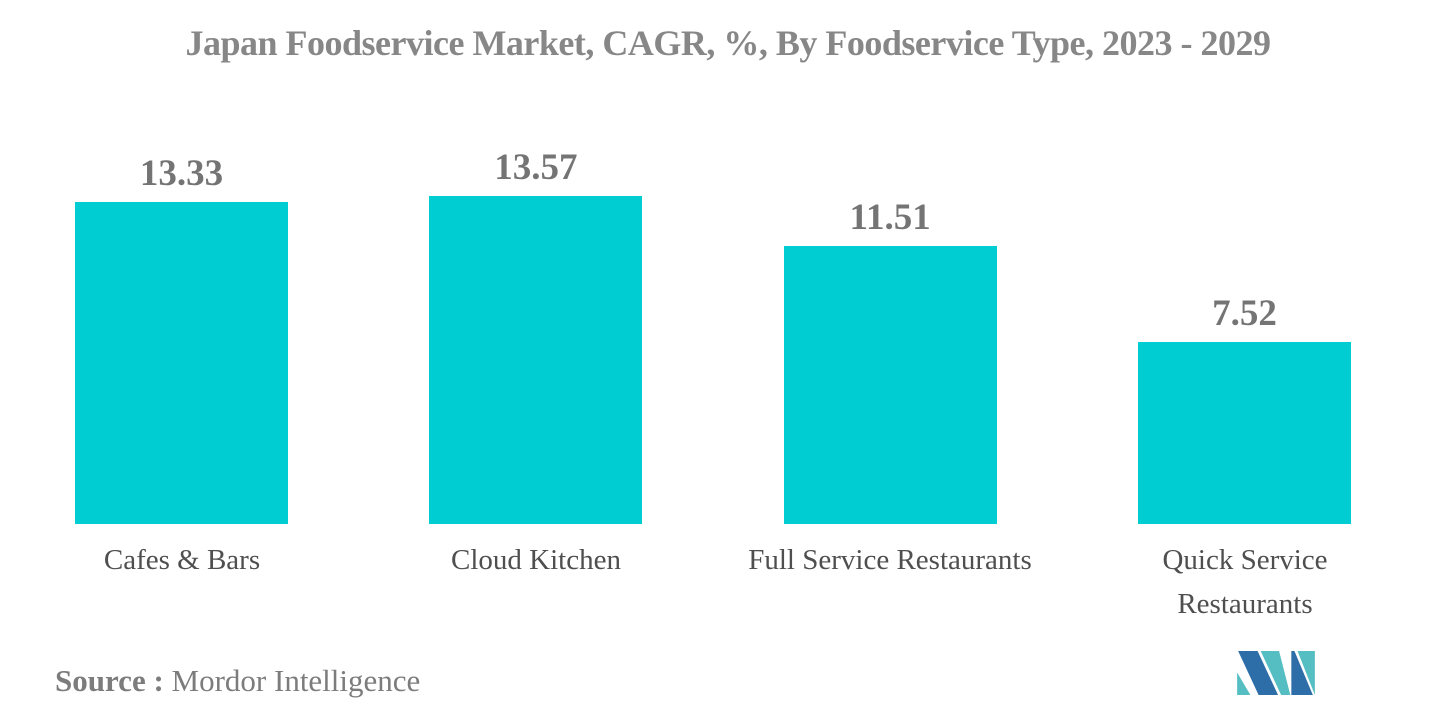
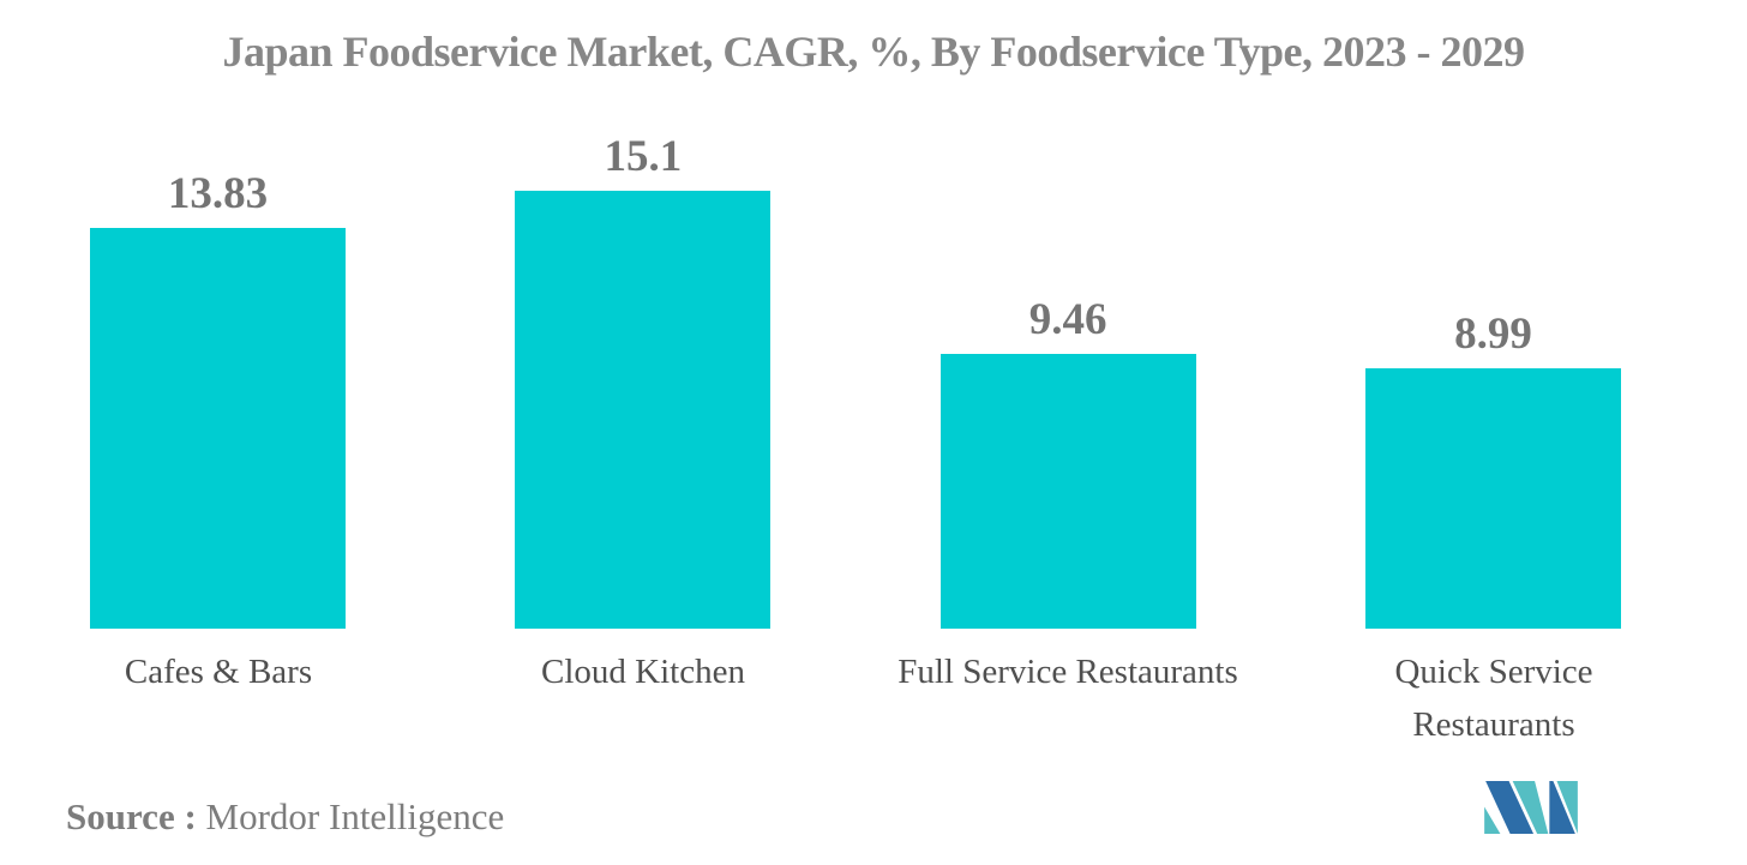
Cafes & Bars: 13.33 -> 13.83
Cloud Kitchen: 13.57 -> 15.1
Full Service Restaurants: 11.51 -> 9.46
Quick Service Restaurants: 7.52 -> 8.99
